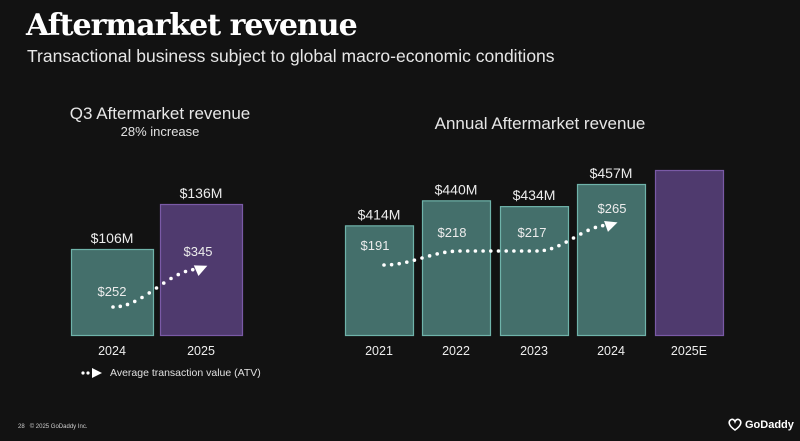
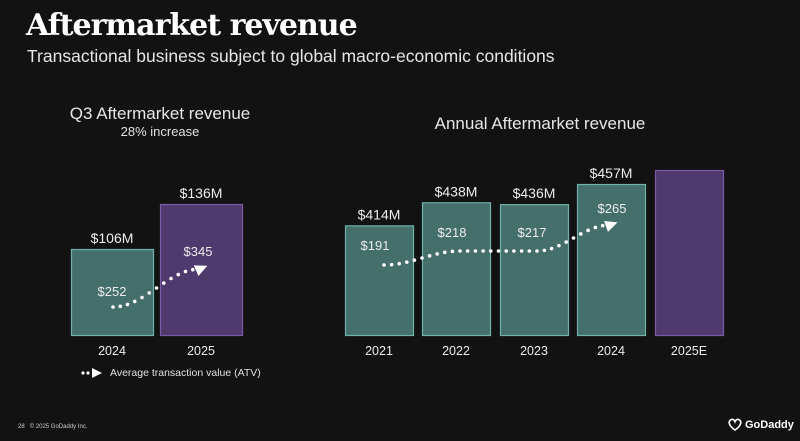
Annual Aftermarket revenue/2022: $440M -> $438M
Annual Aftermarket revenue/2023: $434M -> $436M
